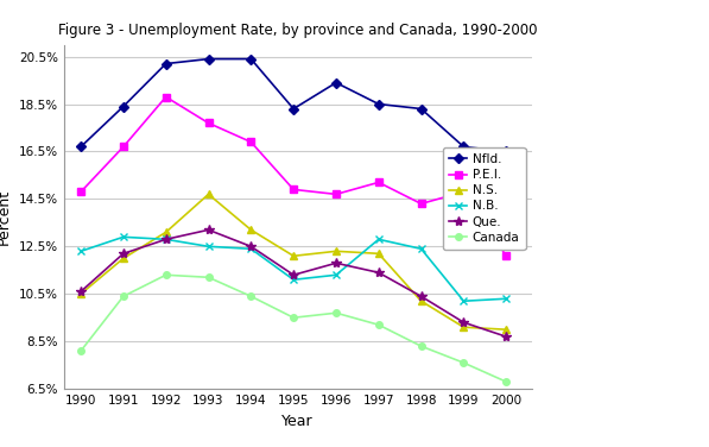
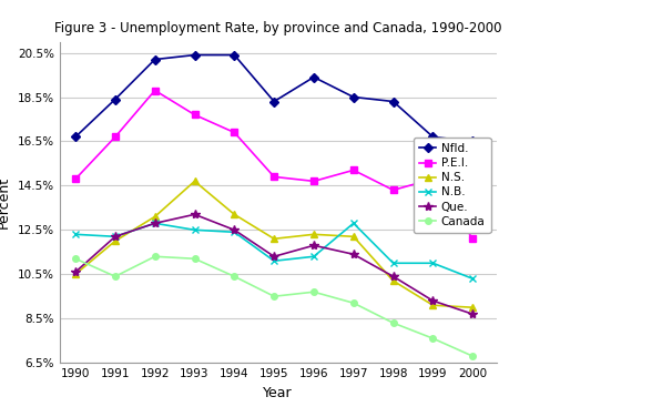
Canada/1990: 8.1% -> 11.2%
N.B./1991: 12.9% -> 12.2%
N.B./1998: 12.4% -> 11.0%
N.B./1999: 10.2% -> 11.0%
